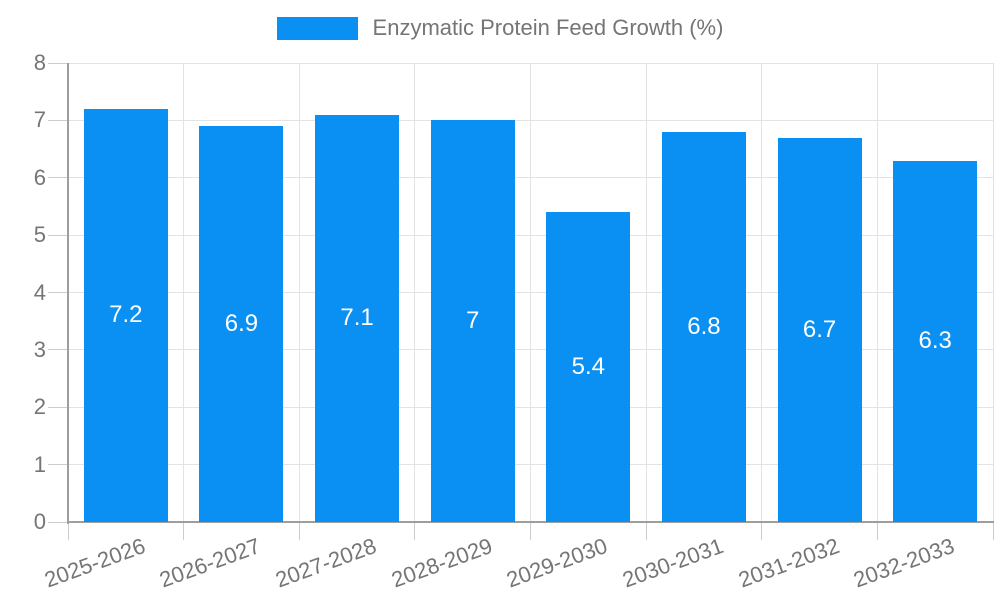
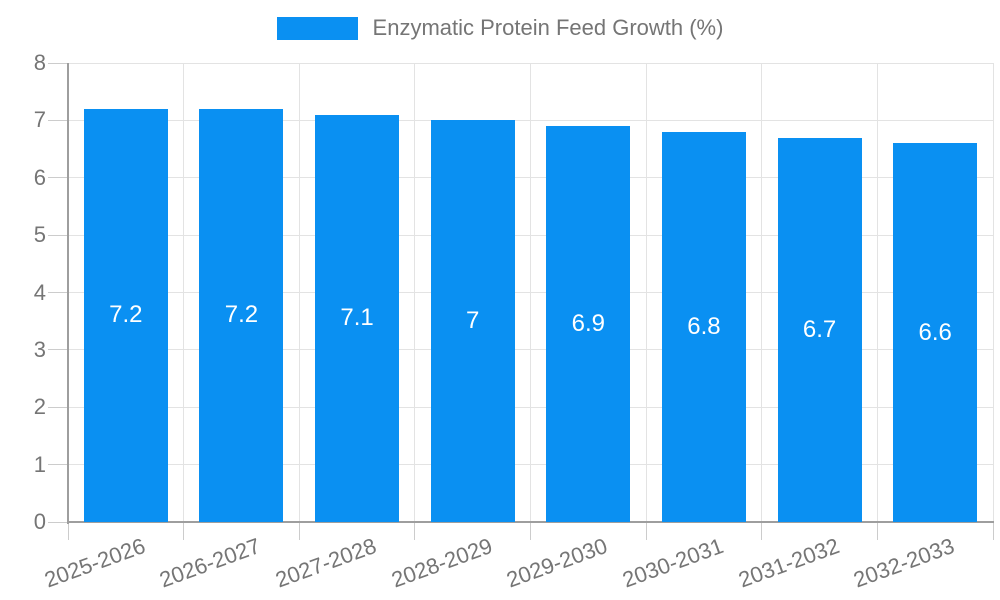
2026-2027: 6.9 -> 7.2
2029-2030: 5.4 -> 6.9
2032-2033: 6.3 -> 6.6
